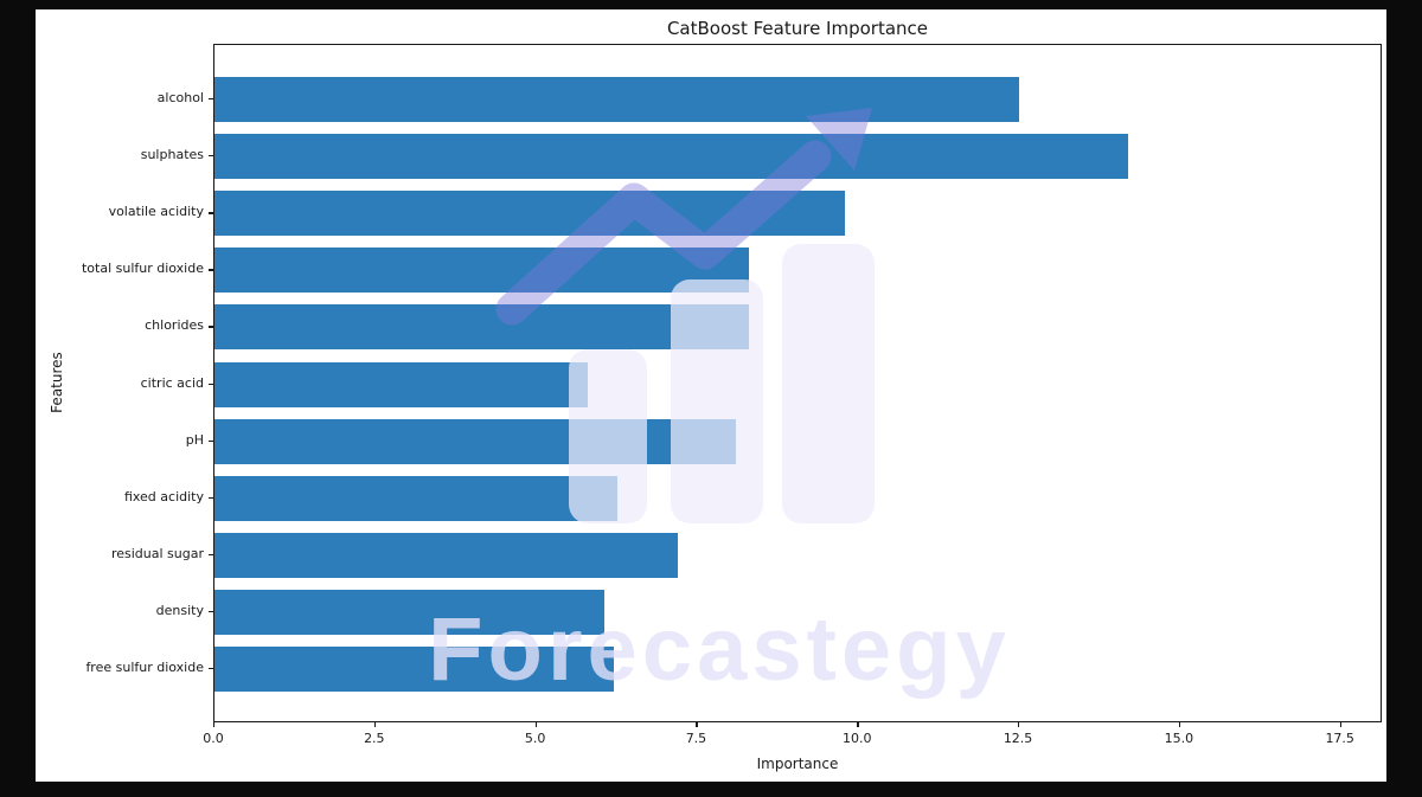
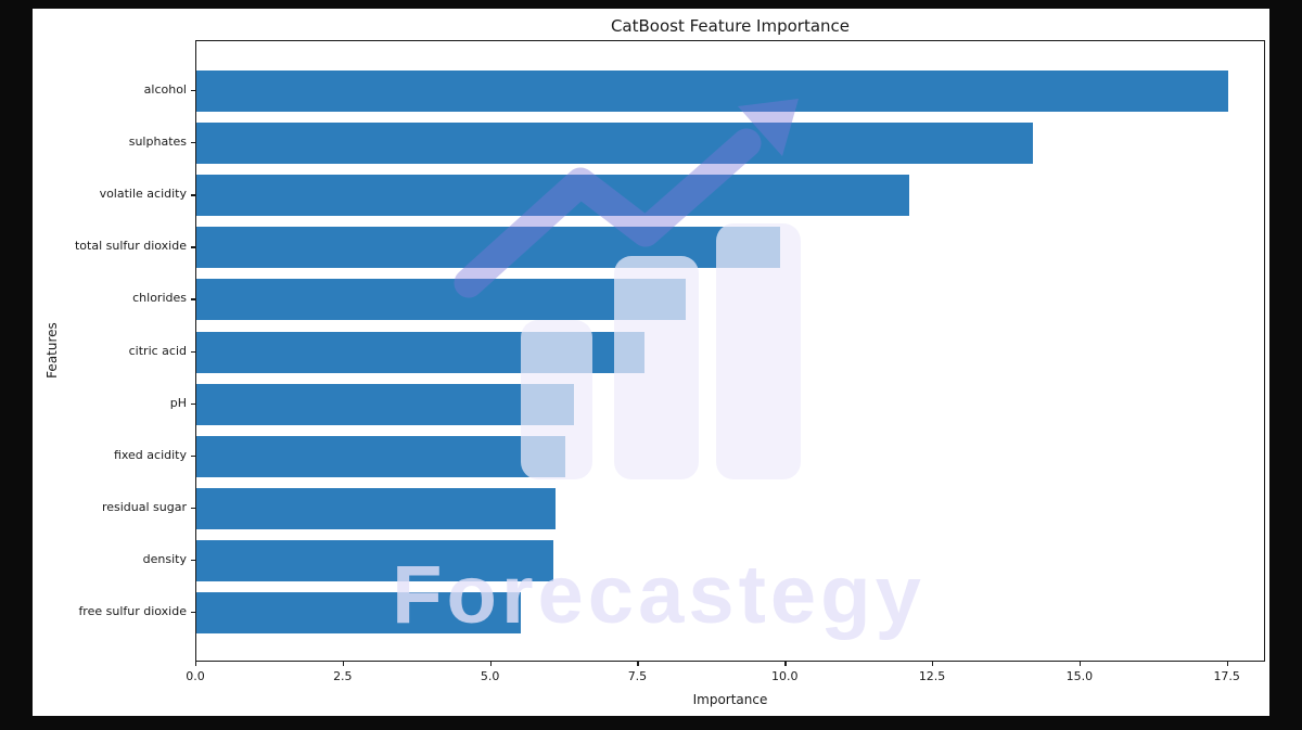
alcohol: 12.5 -> 17.5
volatile acidity: 9.8 -> 12.1
total sulfur dioxide: 8.3 -> 9.9
citric acid: 5.8 -> 7.6
pH: 8.1 -> 6.4
residual sugar: 7.2 -> 6.1
free sulfur dioxide: 6.2 -> 5.5
